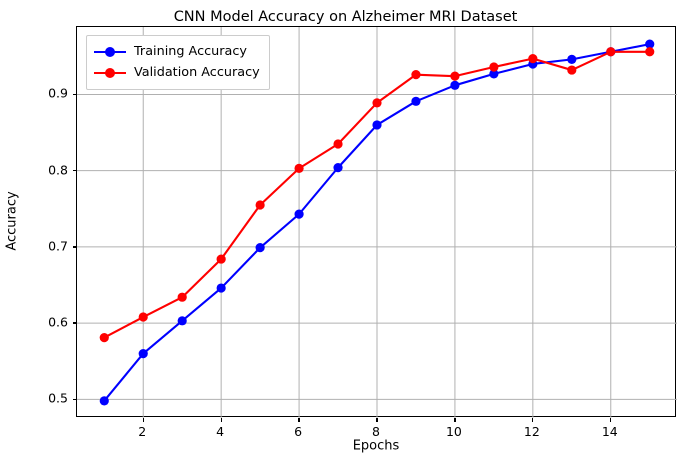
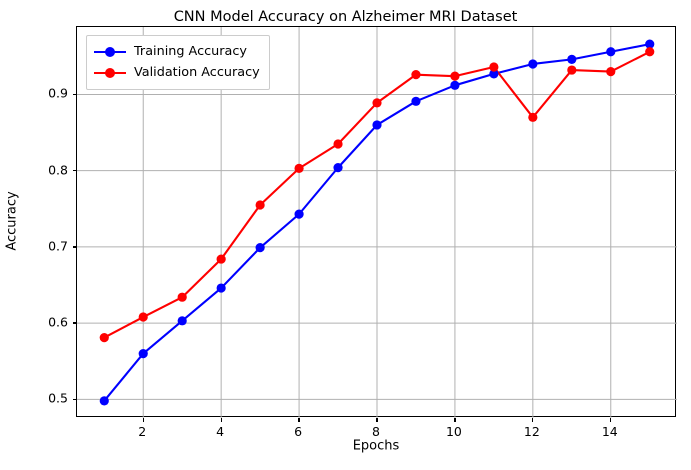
Validation Accuracy/12: 0.95 -> 0.87
Validation Accuracy/14: 0.96 -> 0.93
